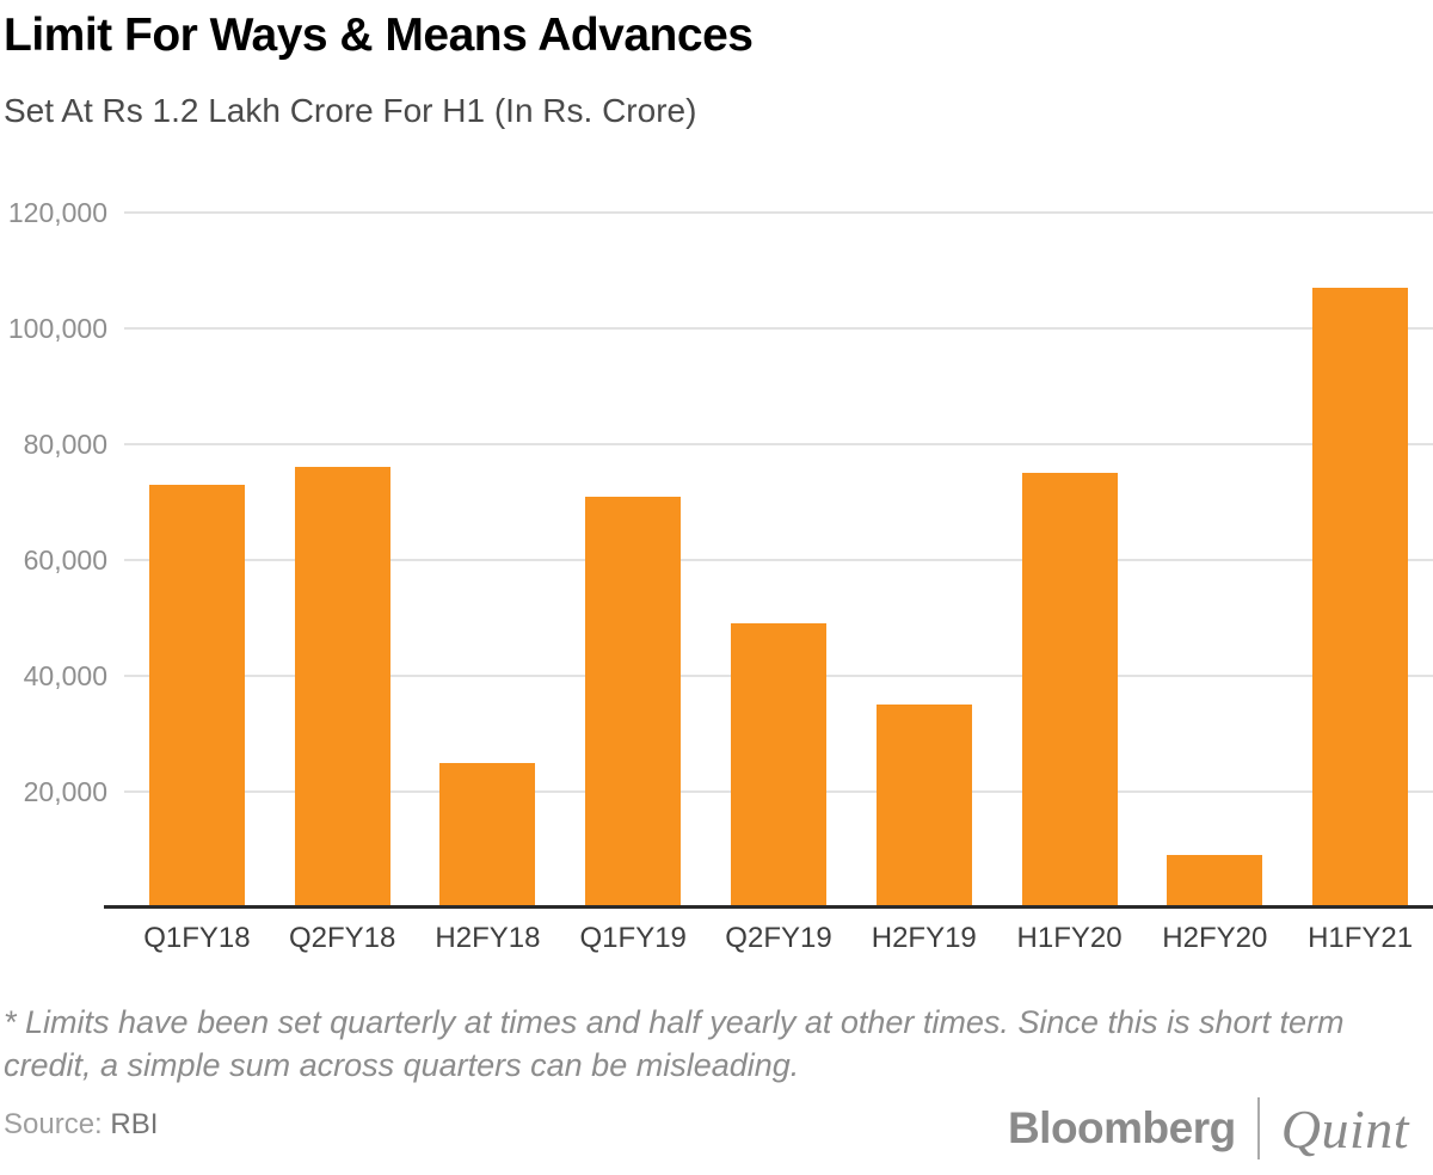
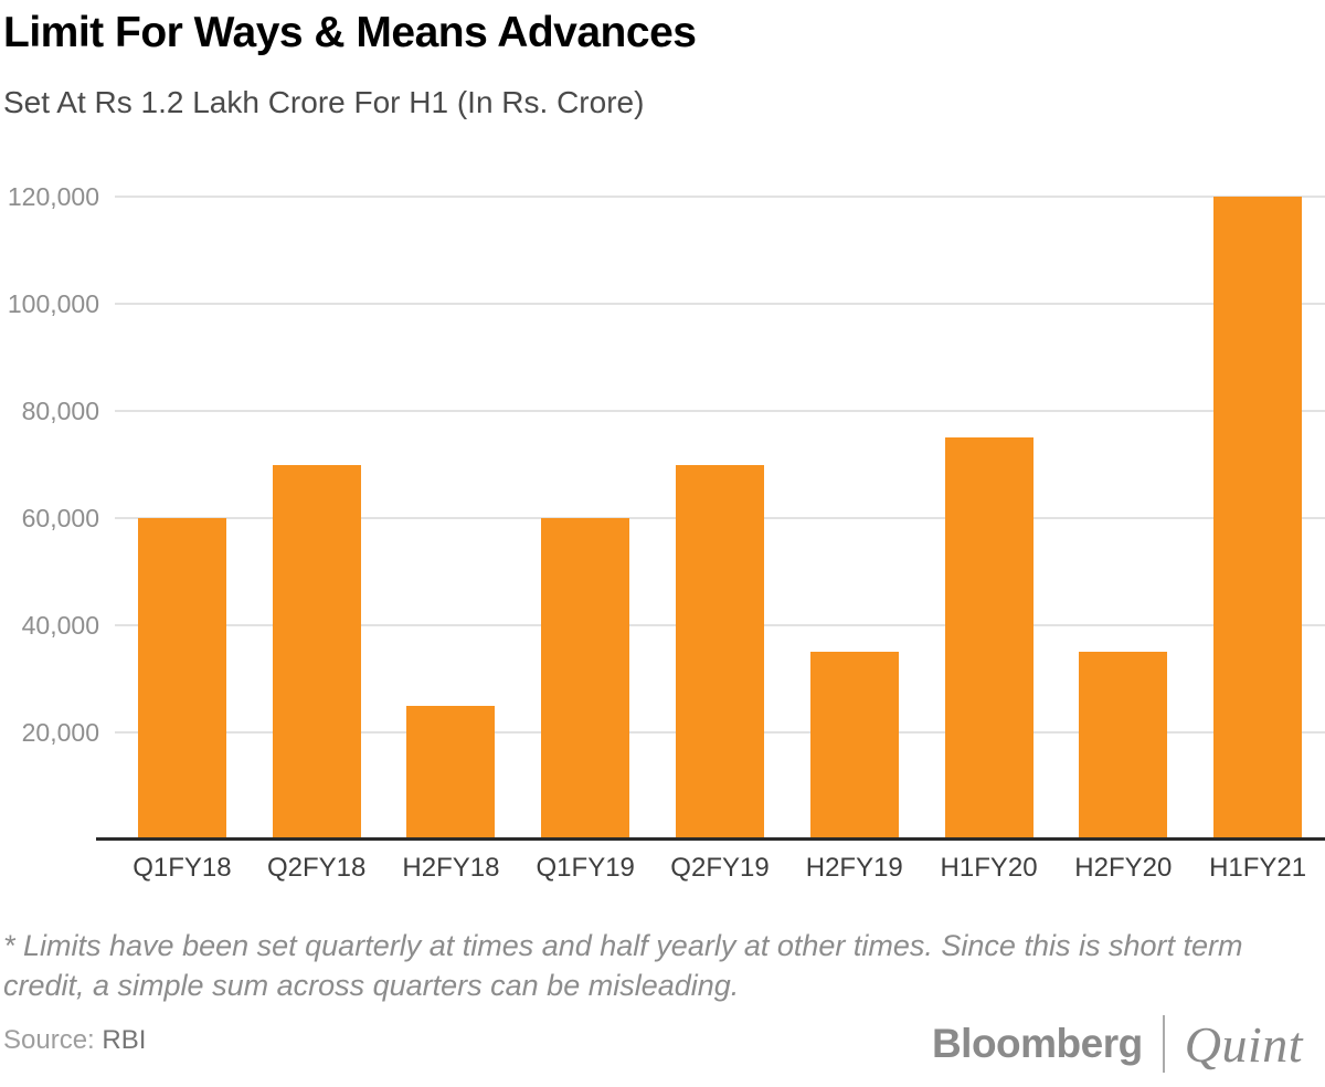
Q1FY18: 73000 -> 60000
Q2FY18: 76000 -> 70000
Q1FY19: 71000 -> 60000
Q2FY19: 49000 -> 70000
H2FY20: 9000 -> 35000
H1FY21: 107000 -> 120000
